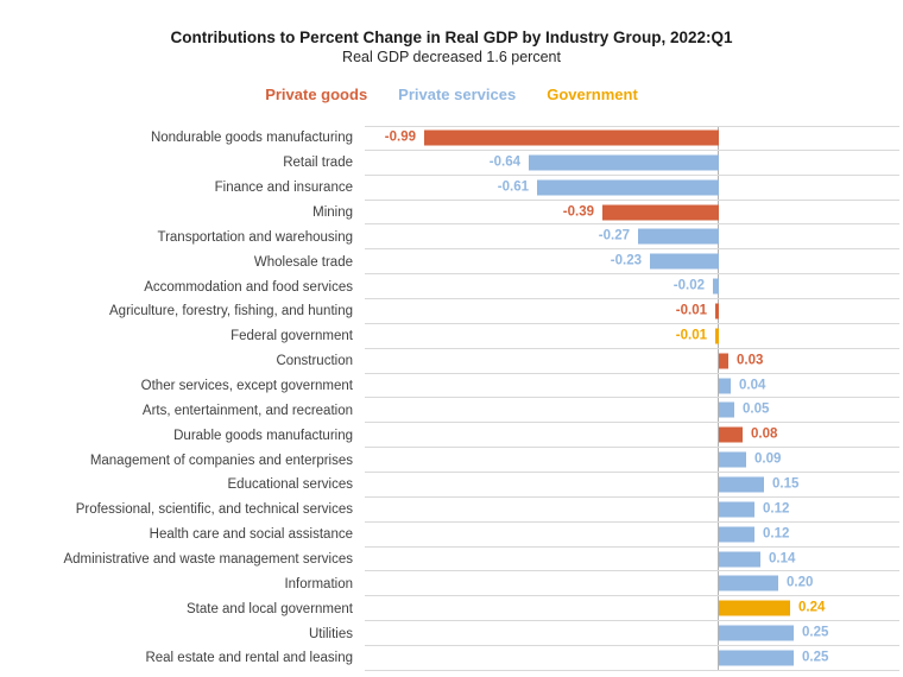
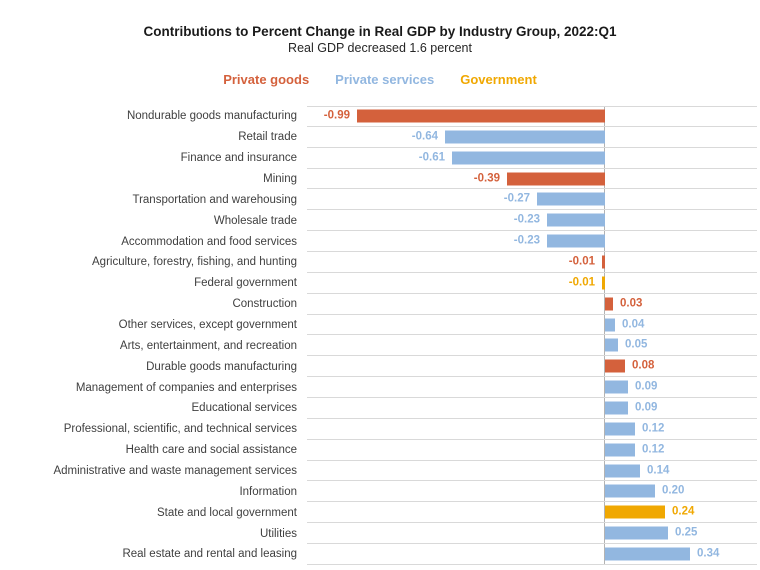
Accommodation and food services: -0.02 -> -0.23
Educational services: 0.15 -> 0.09
Real estate and rental and leasing: 0.25 -> 0.34
